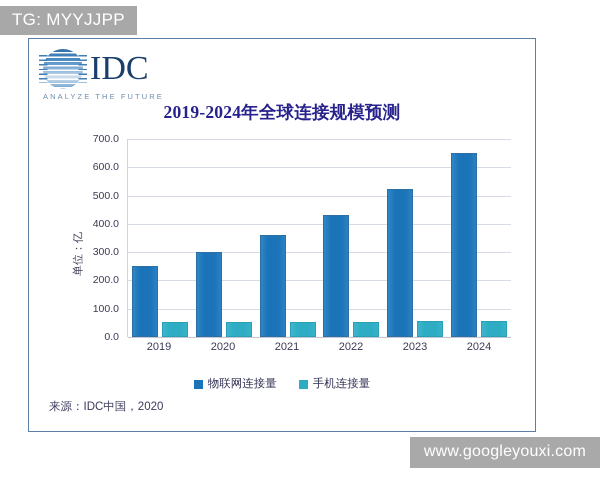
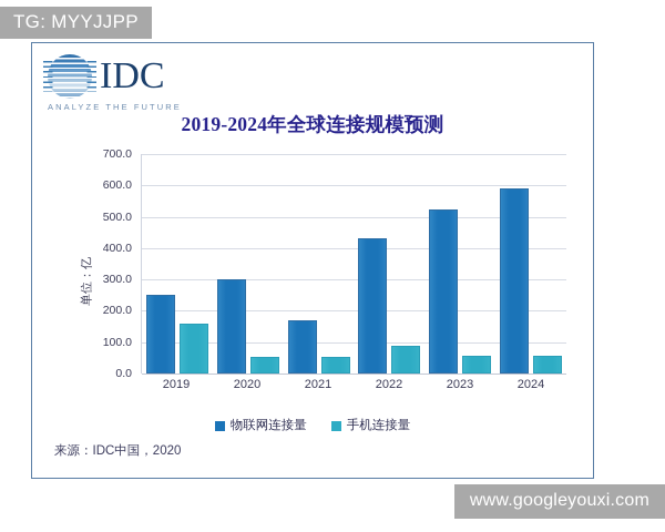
手机连接量/2019: 50 -> 160
物联网连接量/2021: 360 -> 170
手机连接量/2022: 50 -> 90
物联网连接量/2024: 650 -> 590
